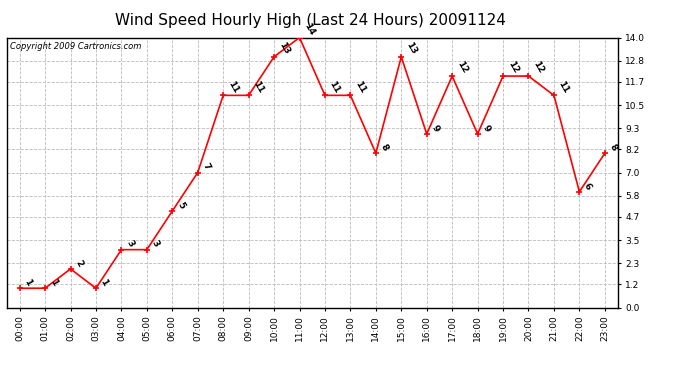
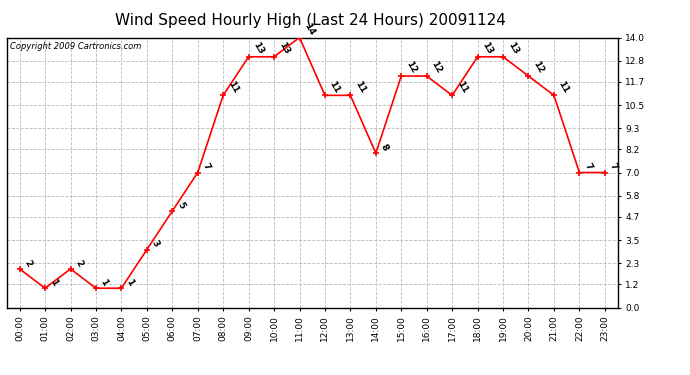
00:00: 1 -> 2
04:00: 3 -> 1
09:00: 11 -> 13
15:00: 13 -> 12
16:00: 9 -> 12
17:00: 12 -> 11
18:00: 9 -> 13
19:00: 12 -> 13
22:00: 6 -> 7
23:00: 8 -> 7
